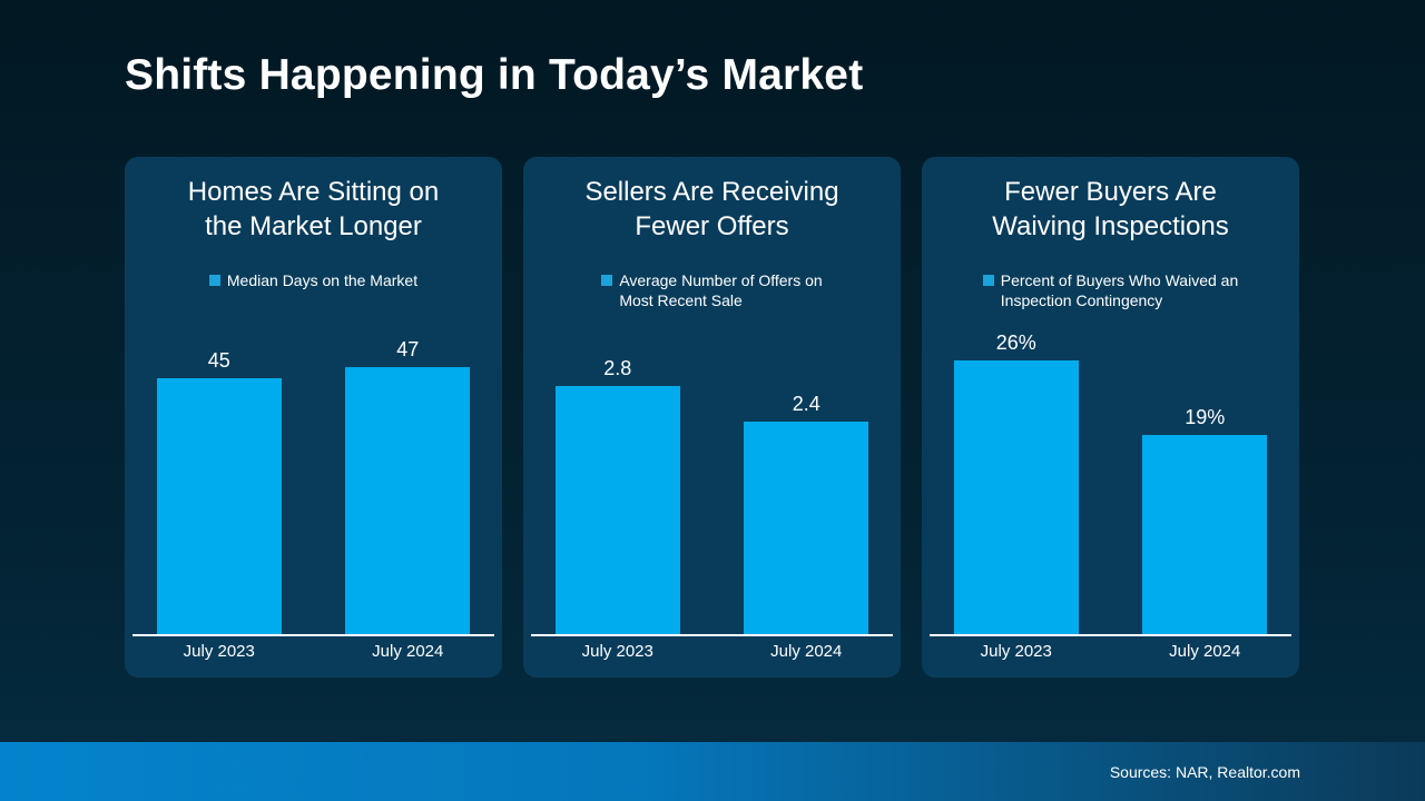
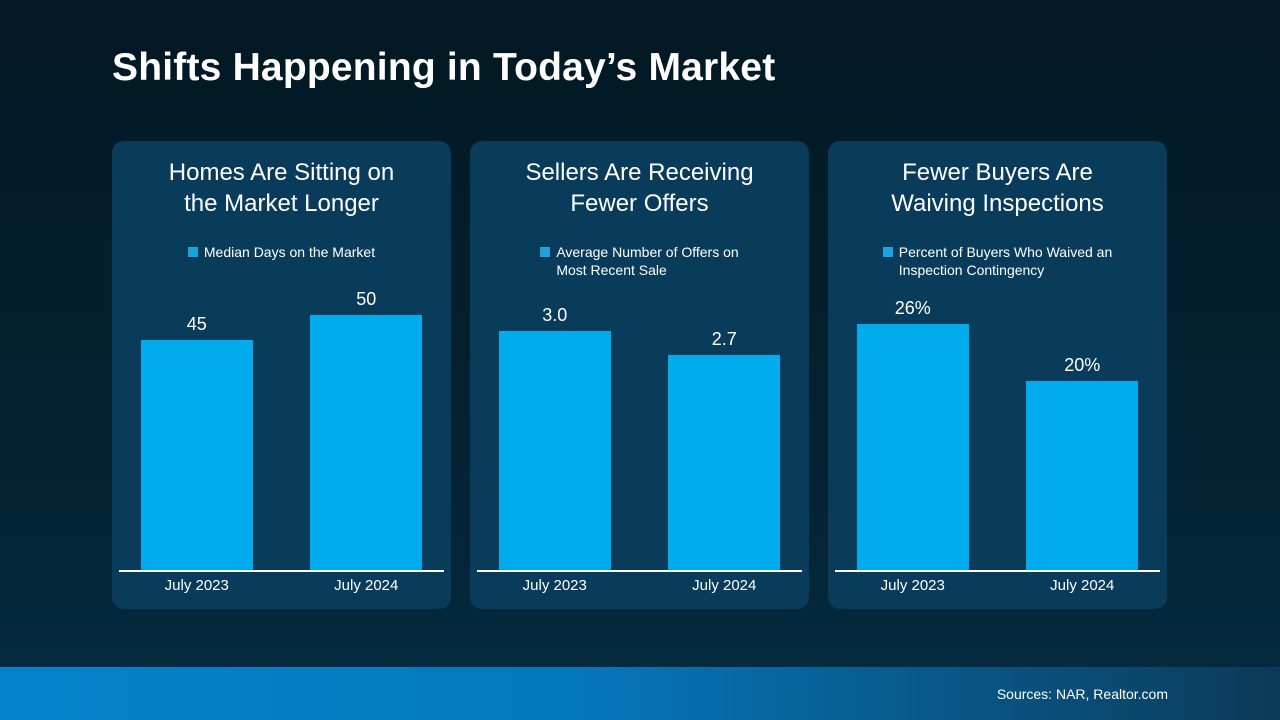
Homes Are Sitting on the Market Longer/July 2024: 47 -> 50
Sellers Are Receiving Fewer Offers/July 2023: 2.8 -> 3.0
Sellers Are Receiving Fewer Offers/July 2024: 2.4 -> 2.7
Fewer Buyers Are Waiving Inspections/July 2024: 19% -> 20%
